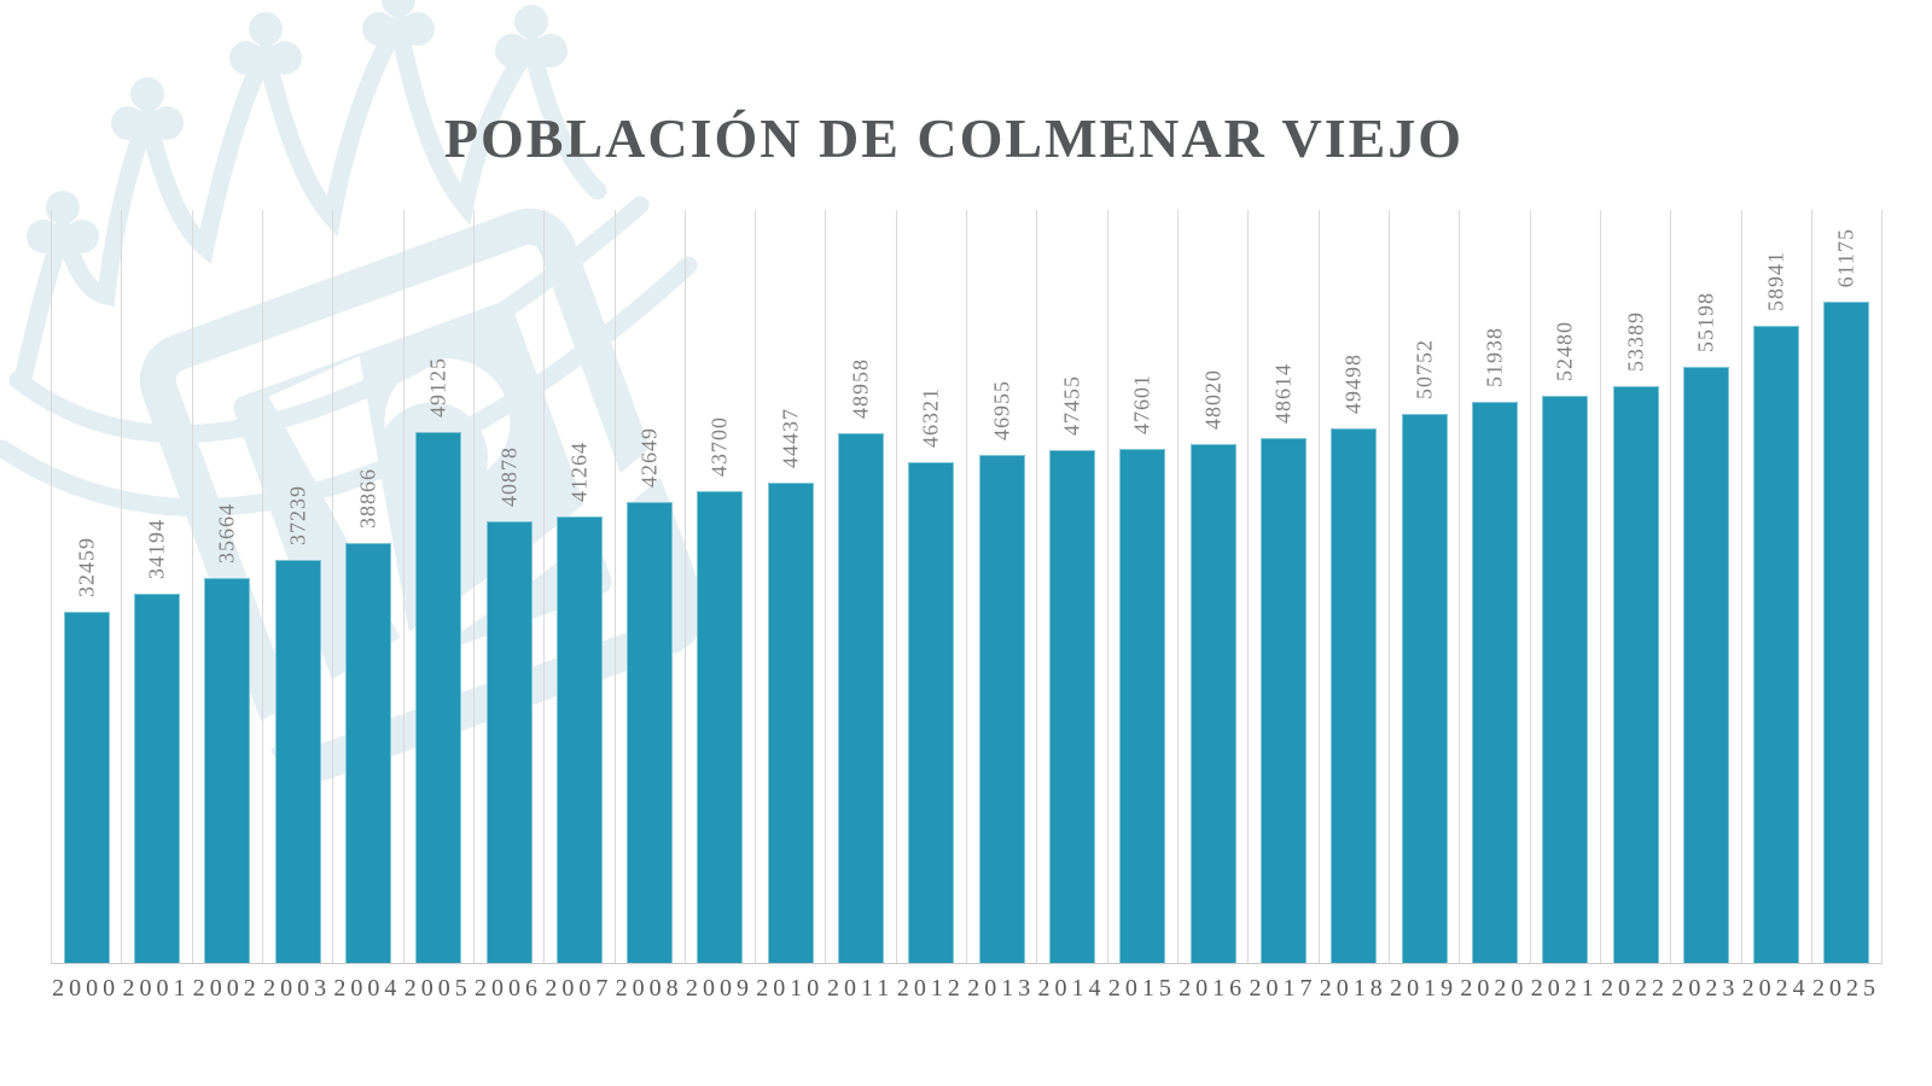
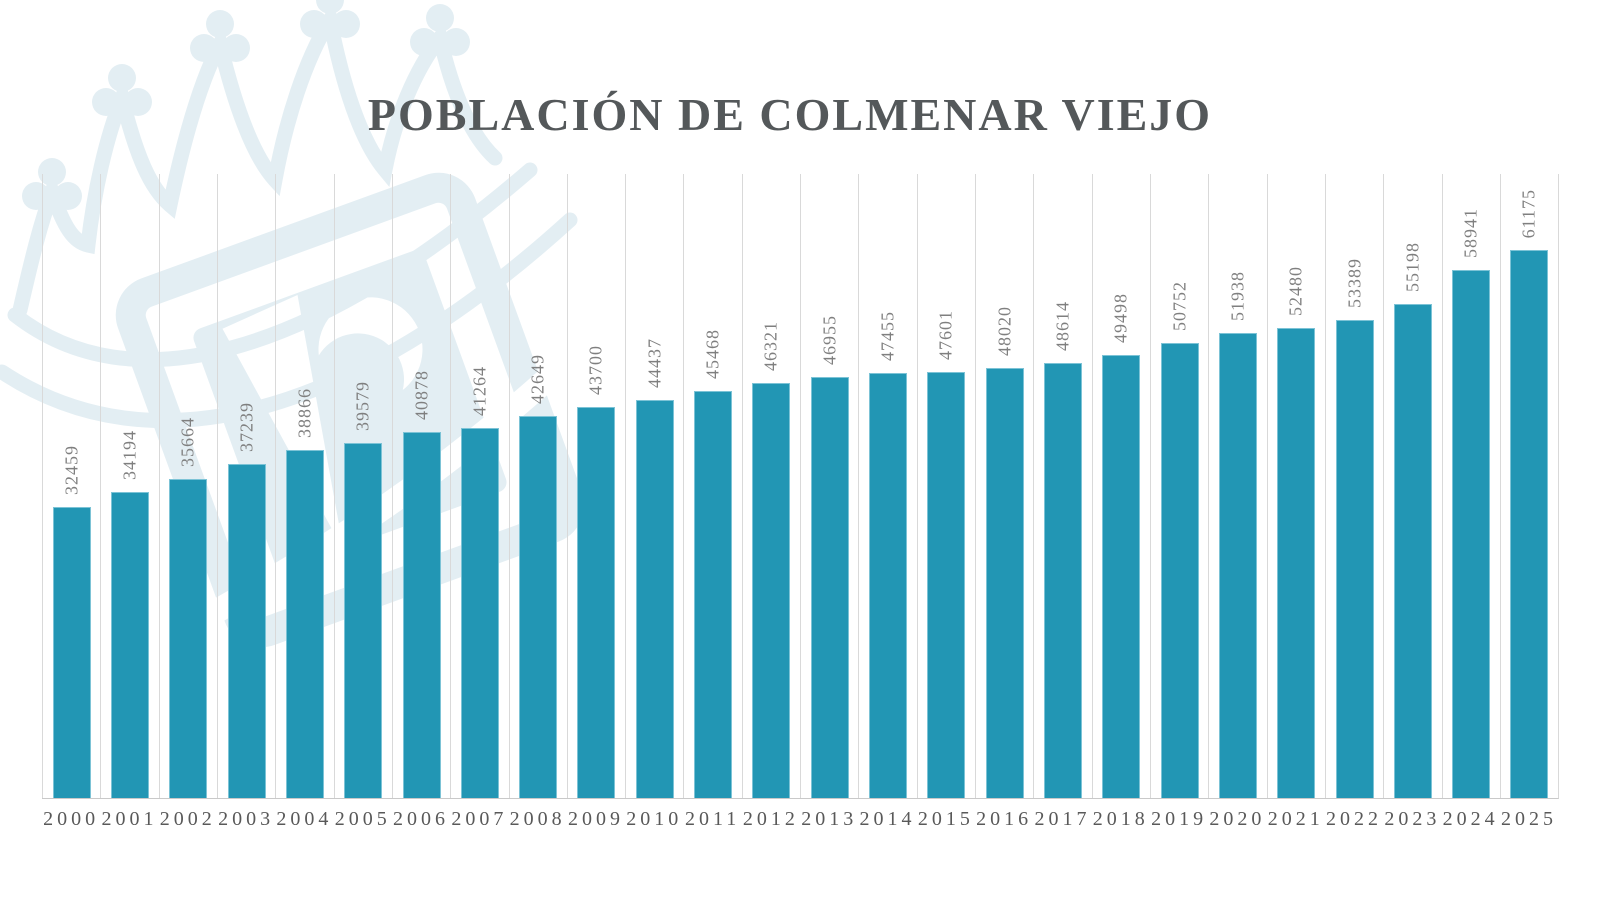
2005: 49125 -> 39579
2011: 48958 -> 45468
